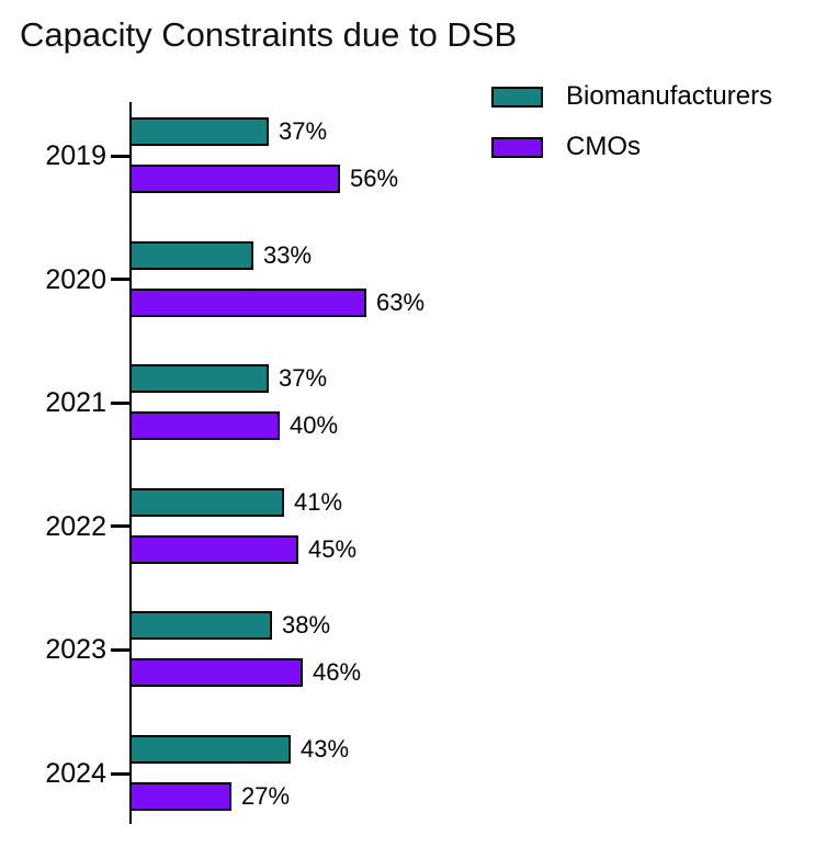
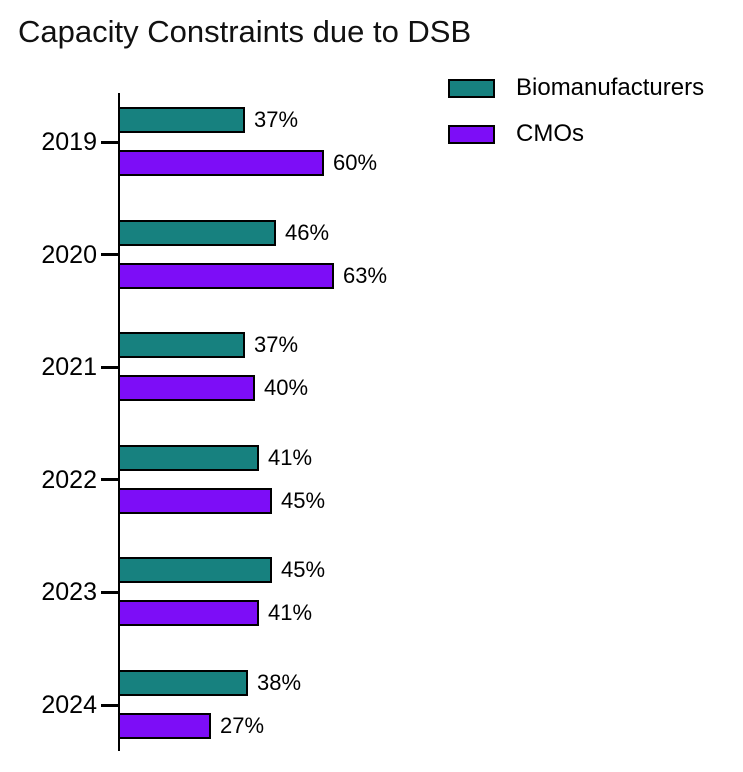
CMOs/2019: 56% -> 60%
Biomanufacturers/2020: 33% -> 46%
Biomanufacturers/2023: 38% -> 45%
CMOs/2023: 46% -> 41%
Biomanufacturers/2024: 43% -> 38%
